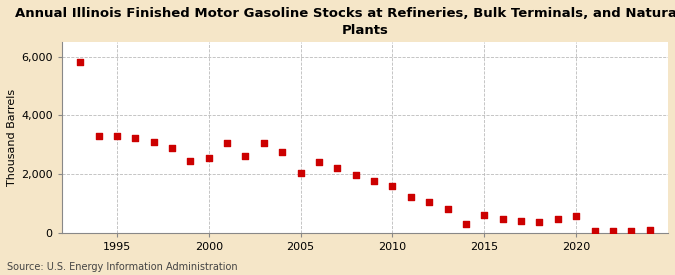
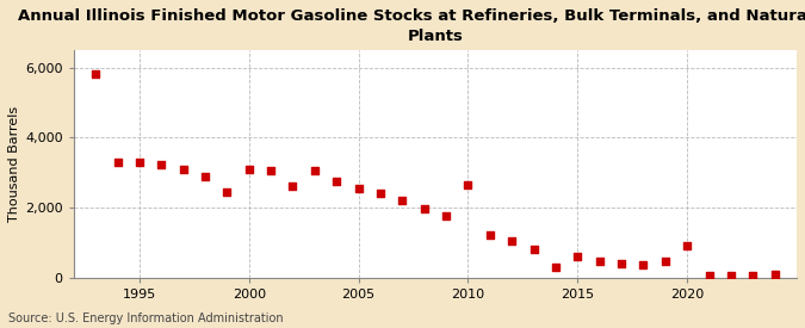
2000: 2,550 -> 3,100
2005: 2,050 -> 2,550
2010: 1,600 -> 2,650
2020: 550 -> 900
